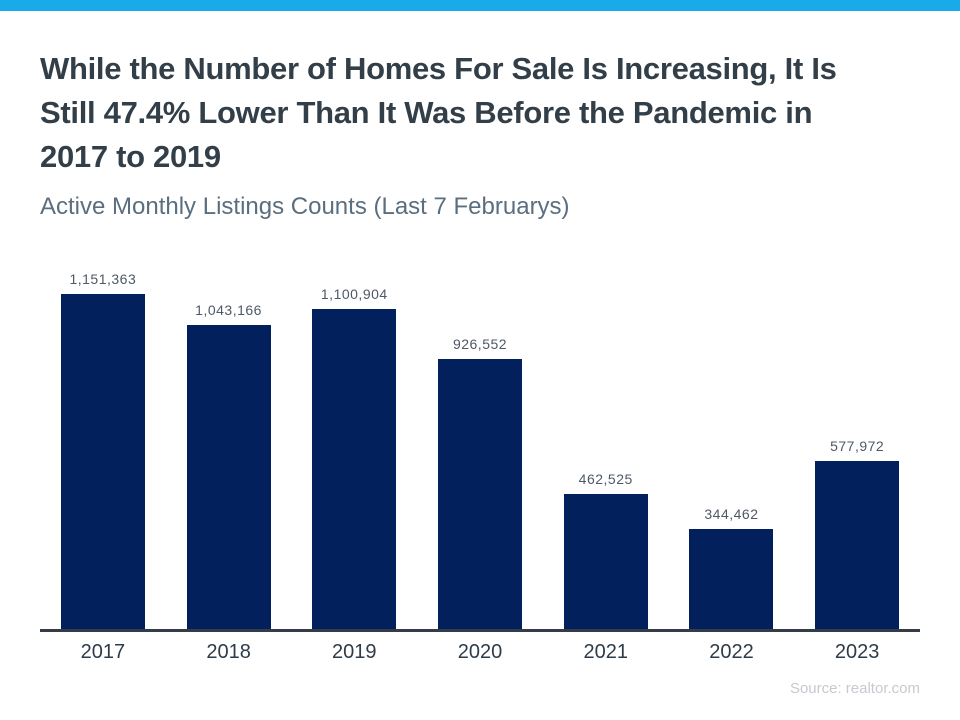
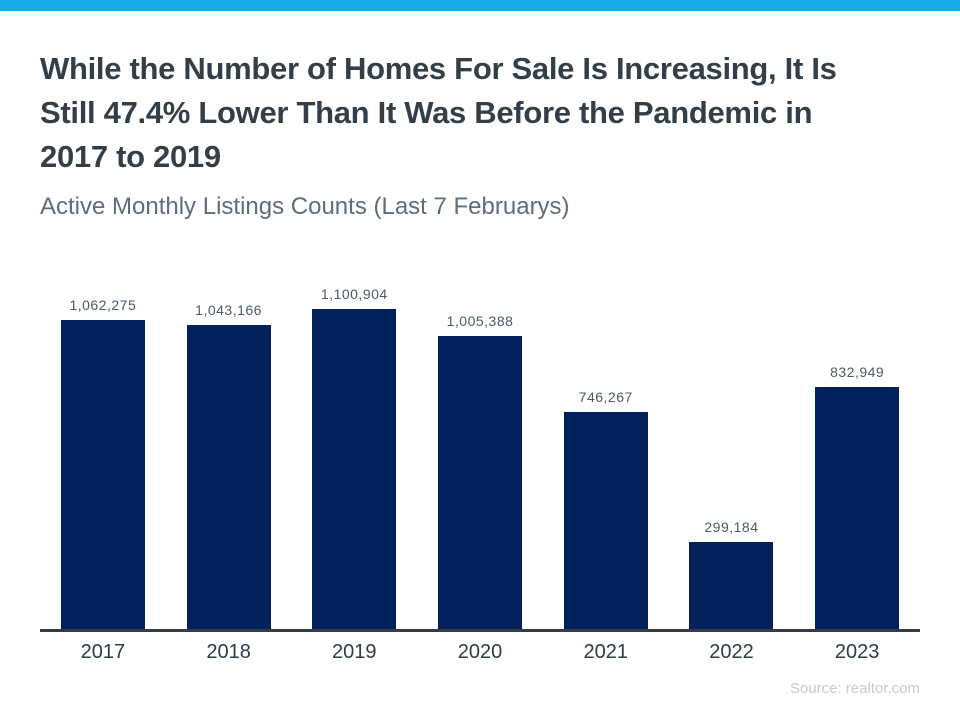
2017: 1,151,363 -> 1,062,275
2020: 926,552 -> 1,005,388
2021: 462,525 -> 746,267
2022: 344,462 -> 299,184
2023: 577,972 -> 832,949
